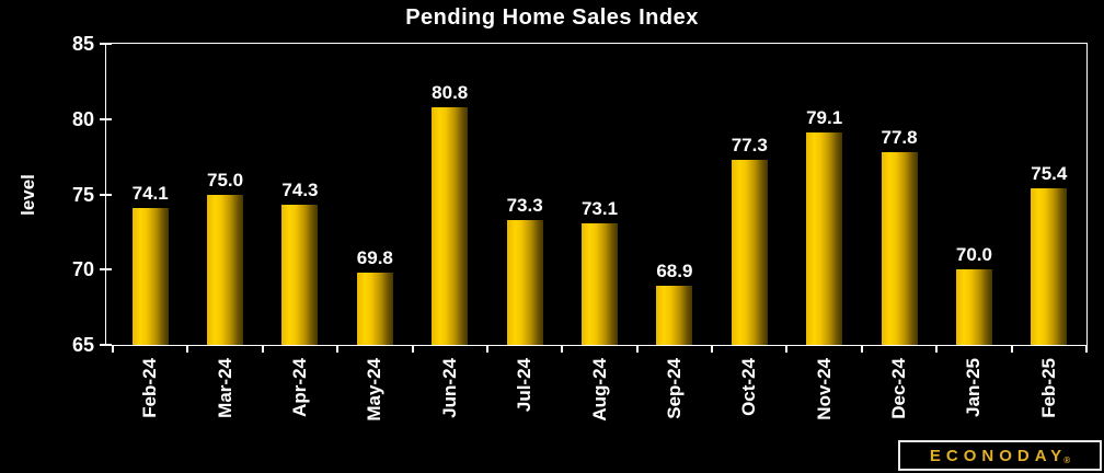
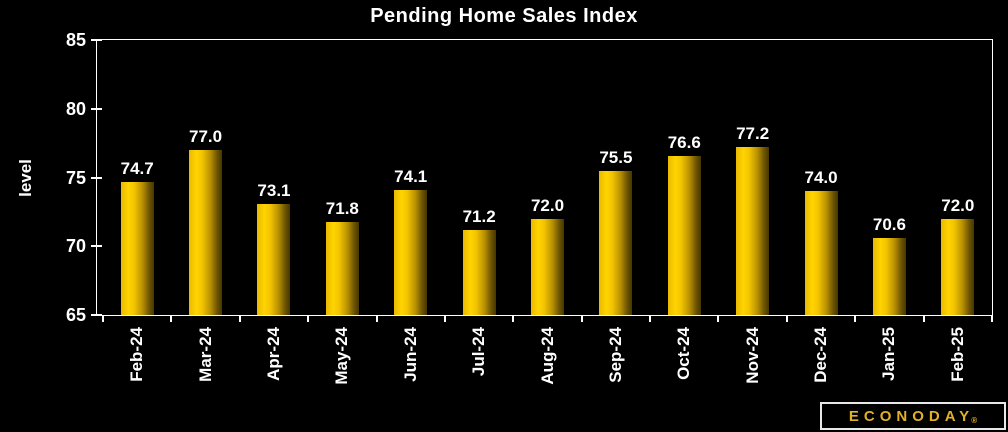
Feb-24: 74.1 -> 74.7
Mar-24: 75.0 -> 77.0
Apr-24: 74.3 -> 73.1
May-24: 69.8 -> 71.8
Jun-24: 80.8 -> 74.1
Jul-24: 73.3 -> 71.2
Aug-24: 73.1 -> 72.0
Sep-24: 68.9 -> 75.5
Oct-24: 77.3 -> 76.6
Nov-24: 79.1 -> 77.2
Dec-24: 77.8 -> 74.0
Jan-25: 70.0 -> 70.6
Feb-25: 75.4 -> 72.0
